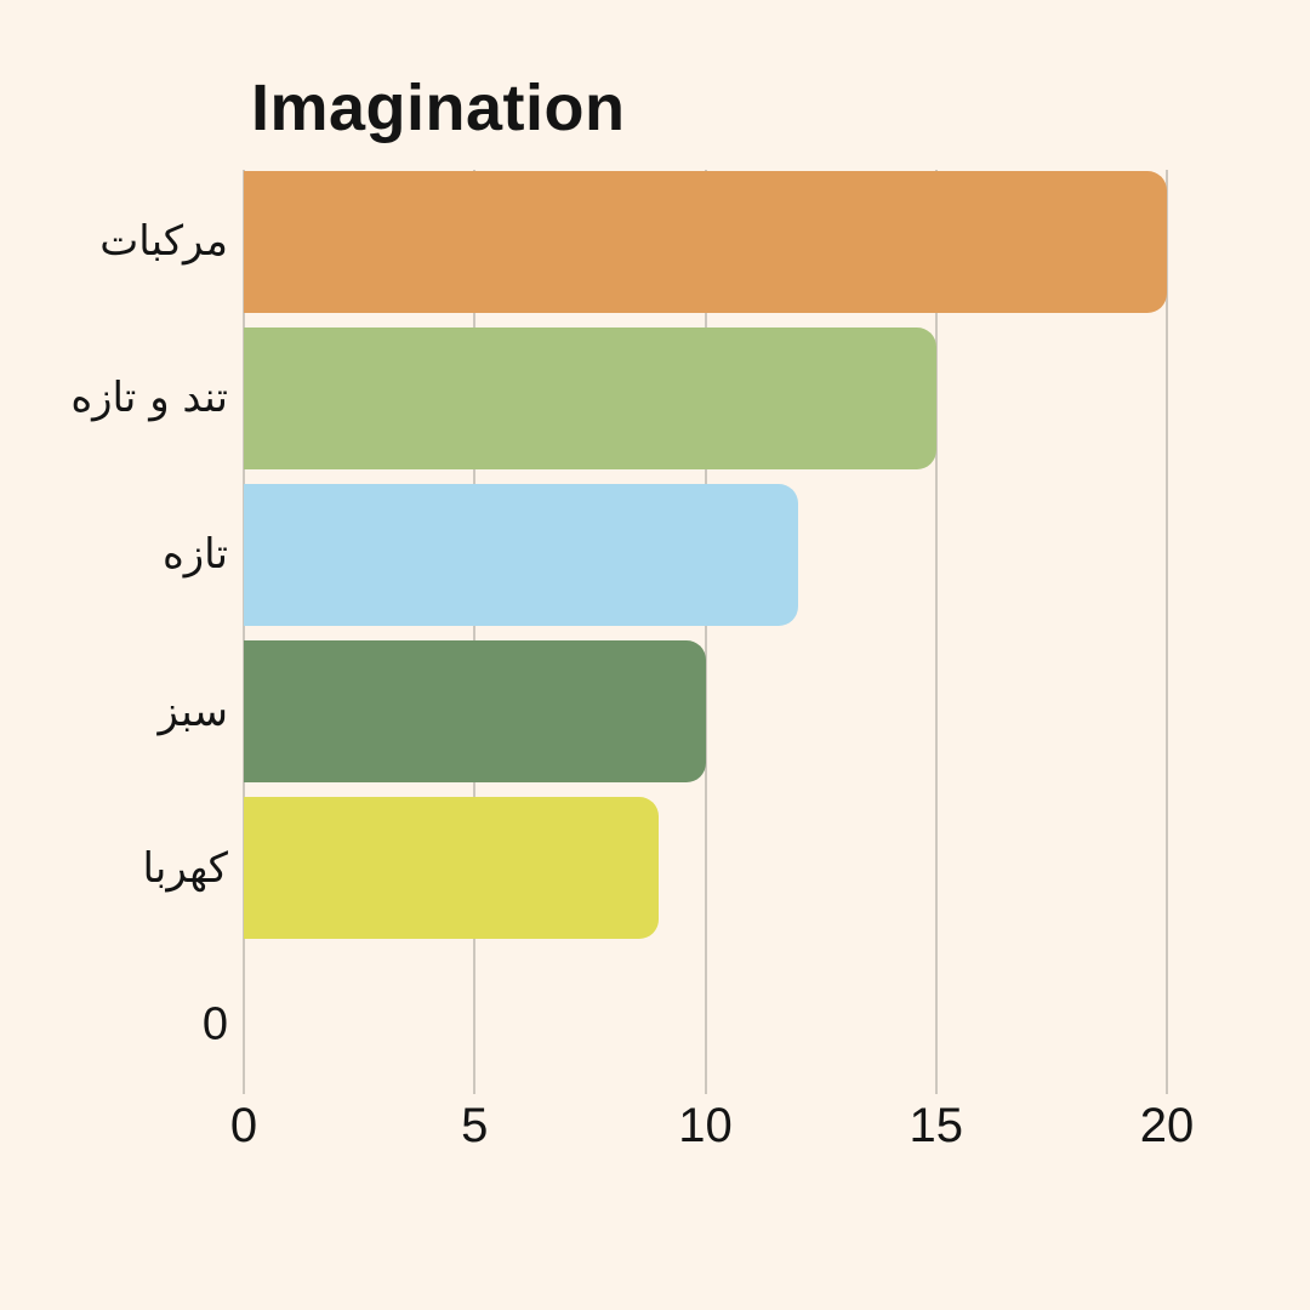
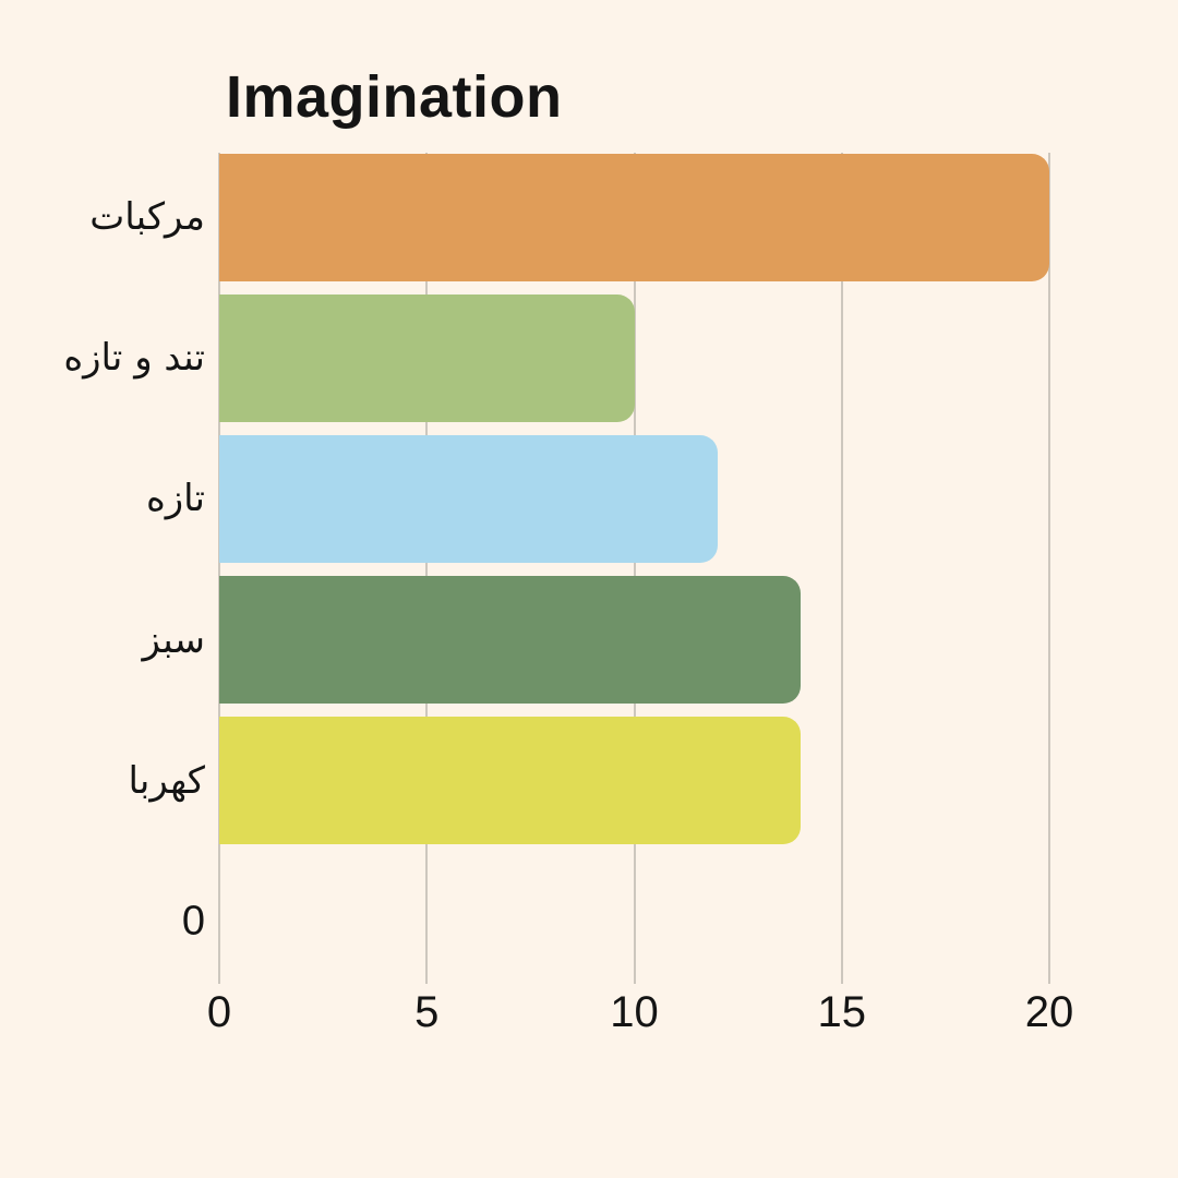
تند و تازه: 15 -> 10
سبز: 10 -> 14
كهربا: 9 -> 14
